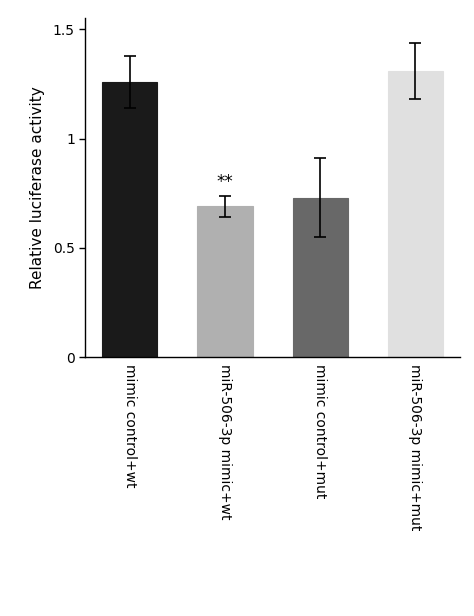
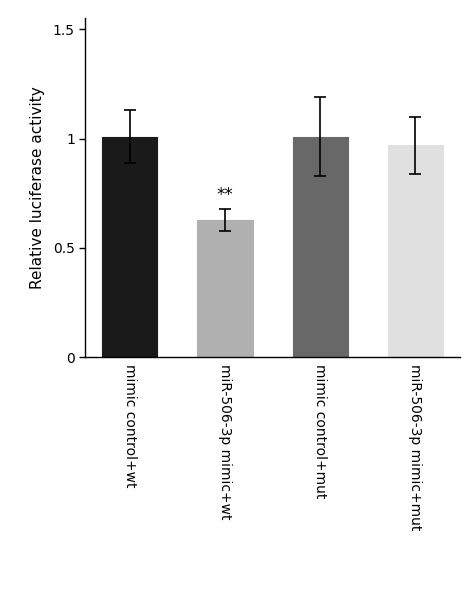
mimic control+wt: 1.26 -> 1.01
miR-506-3p mimic+wt: 0.69 -> 0.63
mimic control+mut: 0.73 -> 1.01
miR-506-3p mimic+mut: 1.31 -> 0.97
